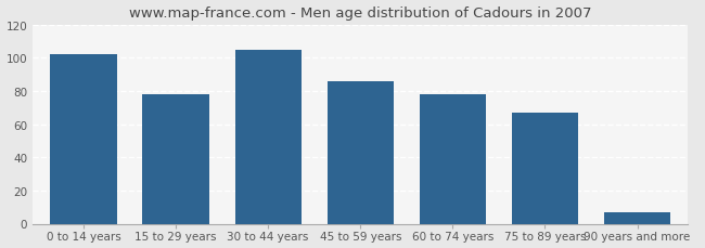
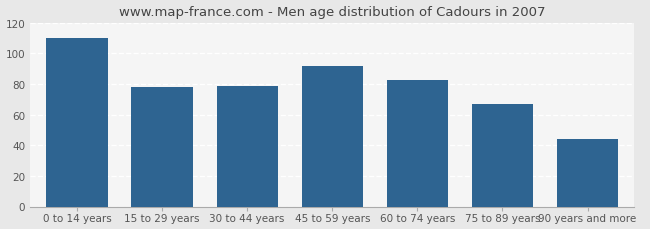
0 to 14 years: 102 -> 110
30 to 44 years: 105 -> 79
45 to 59 years: 86 -> 92
60 to 74 years: 78 -> 83
90 years and more: 7 -> 44
